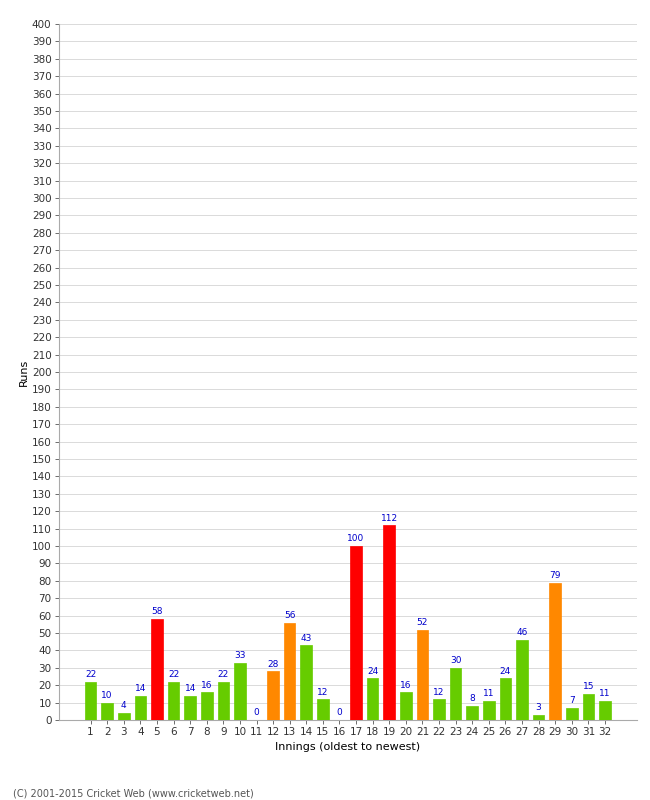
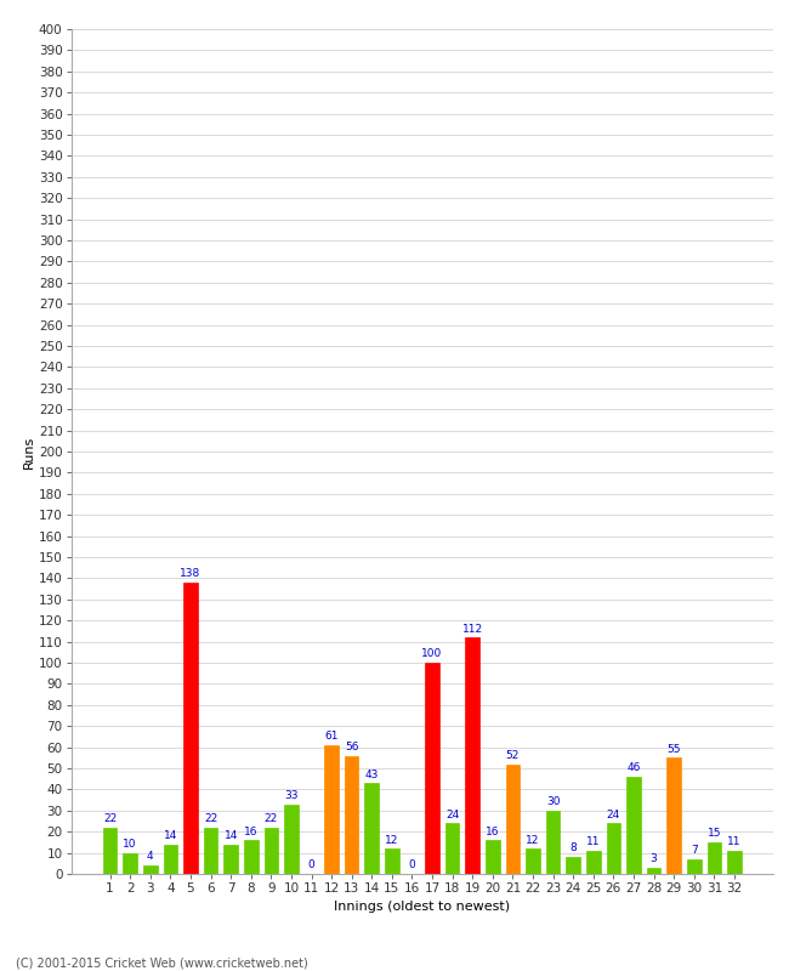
5: 58 -> 138
12: 28 -> 61
29: 79 -> 55
